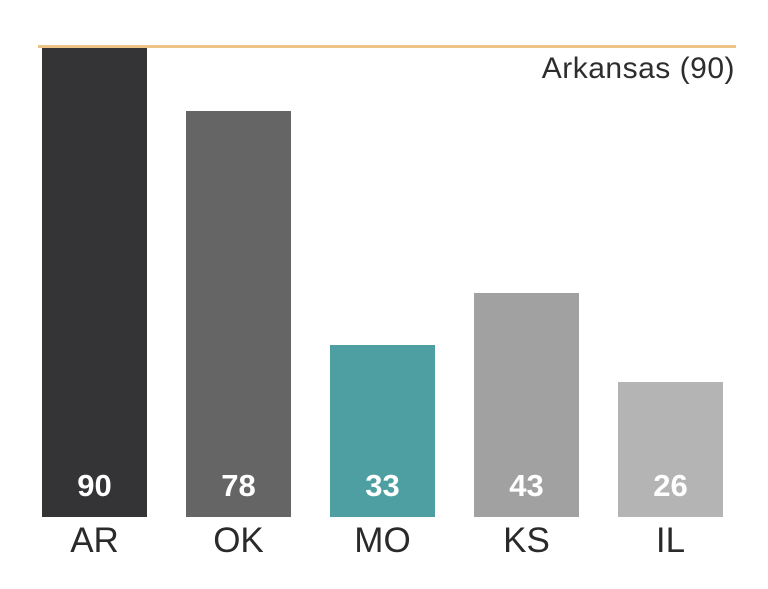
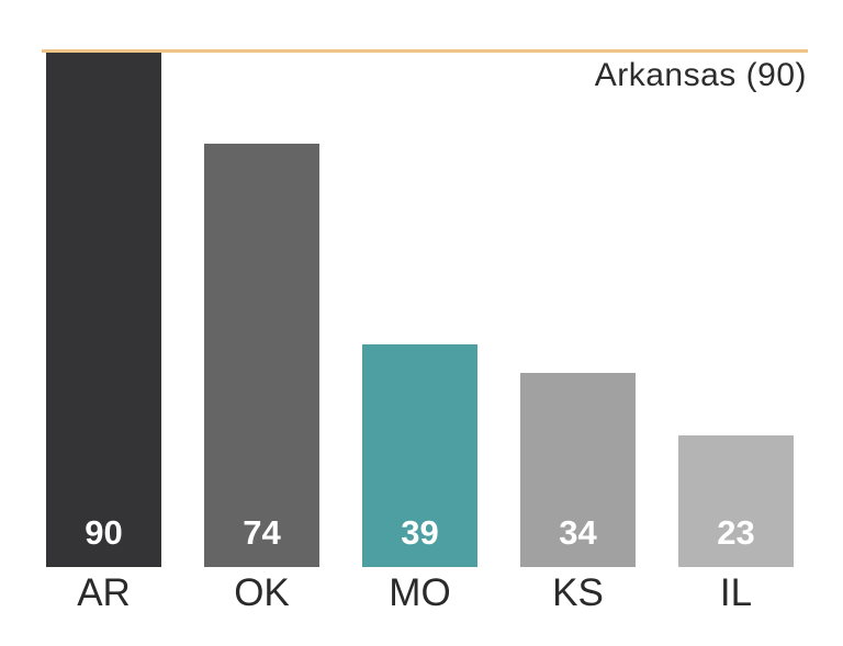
OK: 78 -> 74
MO: 33 -> 39
KS: 43 -> 34
IL: 26 -> 23
